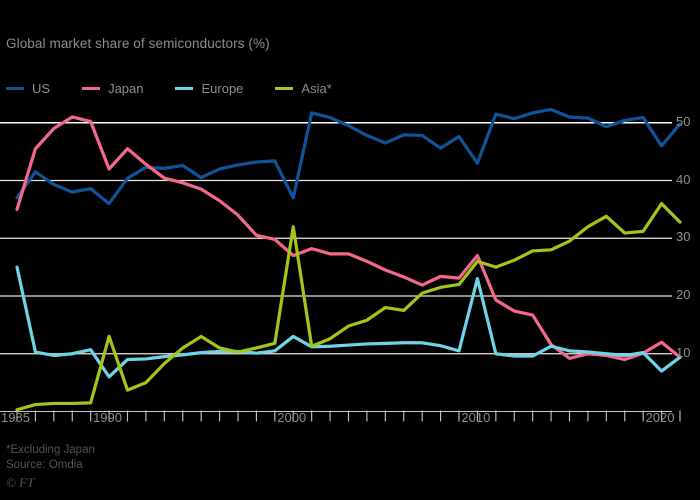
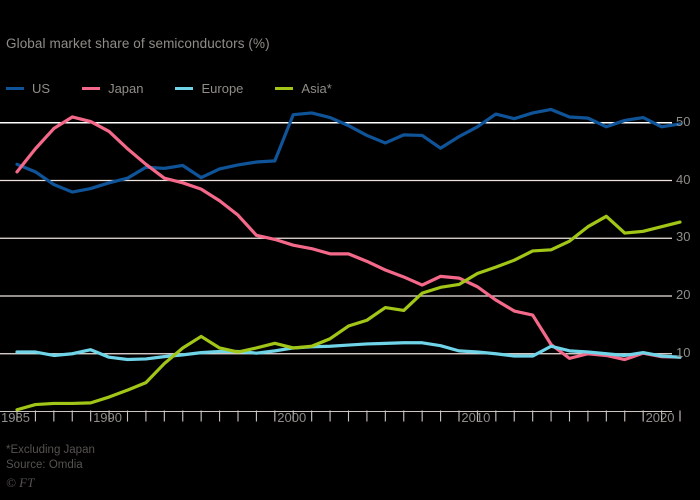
US/1985: 37 -> 43
Japan/1985: 35 -> 42
Europe/1985: 25 -> 10
US/1990: 36 -> 40
Japan/1990: 42 -> 48
Europe/1990: 6 -> 9
Asia*/1990: 13 -> 2
US/2000: 37 -> 51
Japan/2000: 27 -> 29
Europe/2000: 13 -> 11
Asia*/2000: 32 -> 11
US/2010: 43 -> 49
Japan/2010: 27 -> 22
Europe/2010: 23 -> 10
Asia*/2010: 26 -> 24
US/2020: 46 -> 49
Japan/2020: 12 -> 10
Europe/2020: 7 -> 10
Asia*/2020: 36 -> 32
